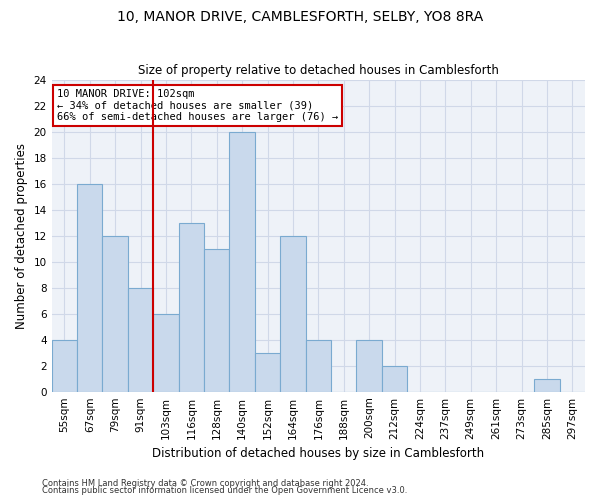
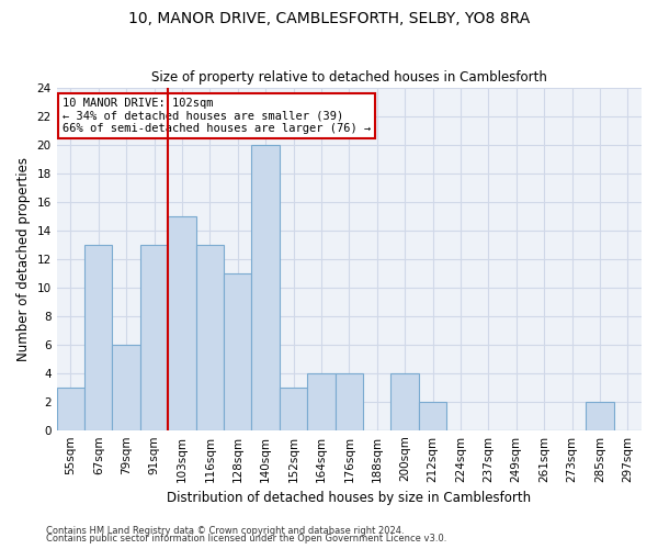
55sqm: 4 -> 3
67sqm: 16 -> 13
79sqm: 12 -> 6
91sqm: 8 -> 13
103sqm: 6 -> 15
164sqm: 12 -> 4
285sqm: 1 -> 2
